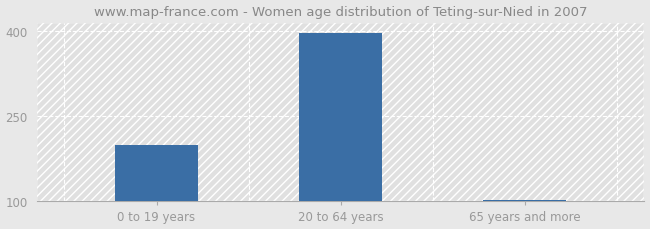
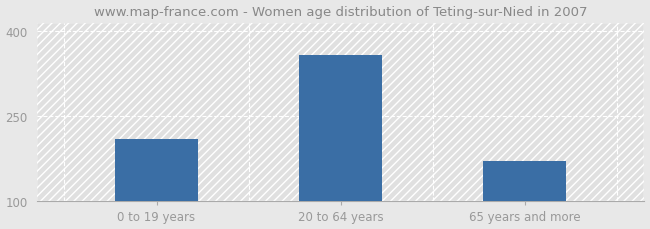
0 to 19 years: 200 -> 210
20 to 64 years: 397 -> 358
65 years and more: 102 -> 172
